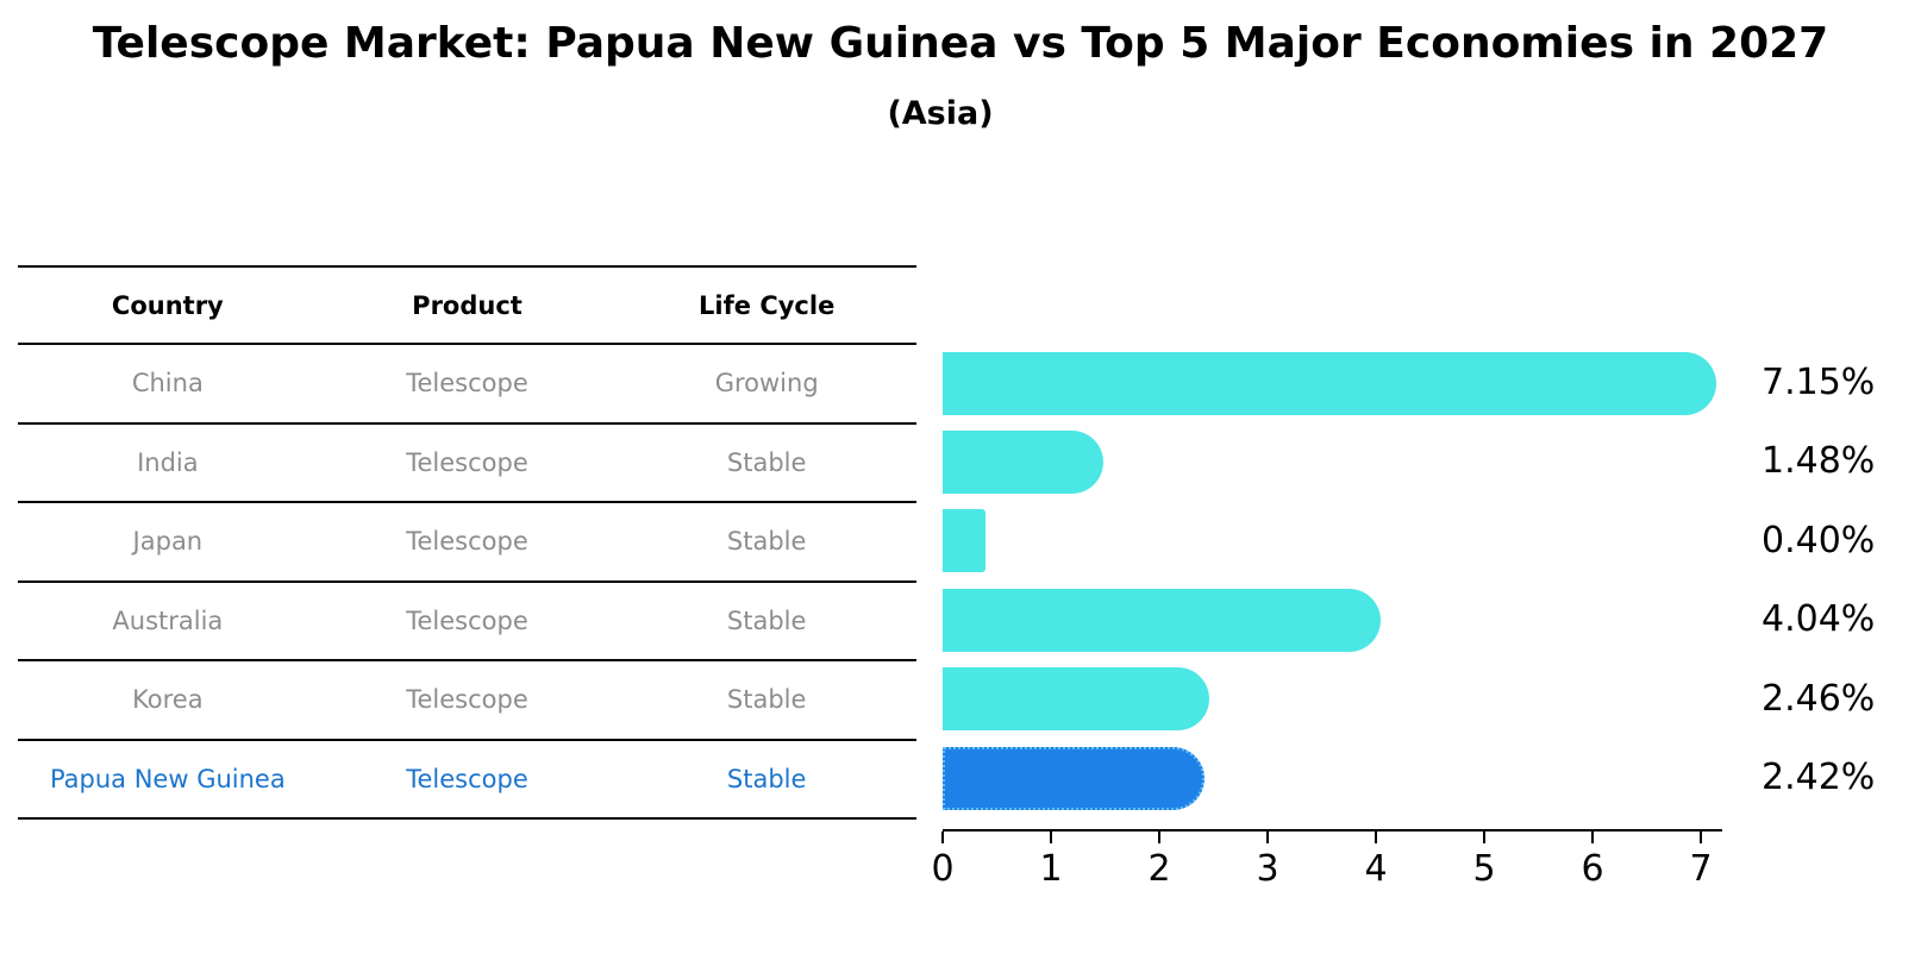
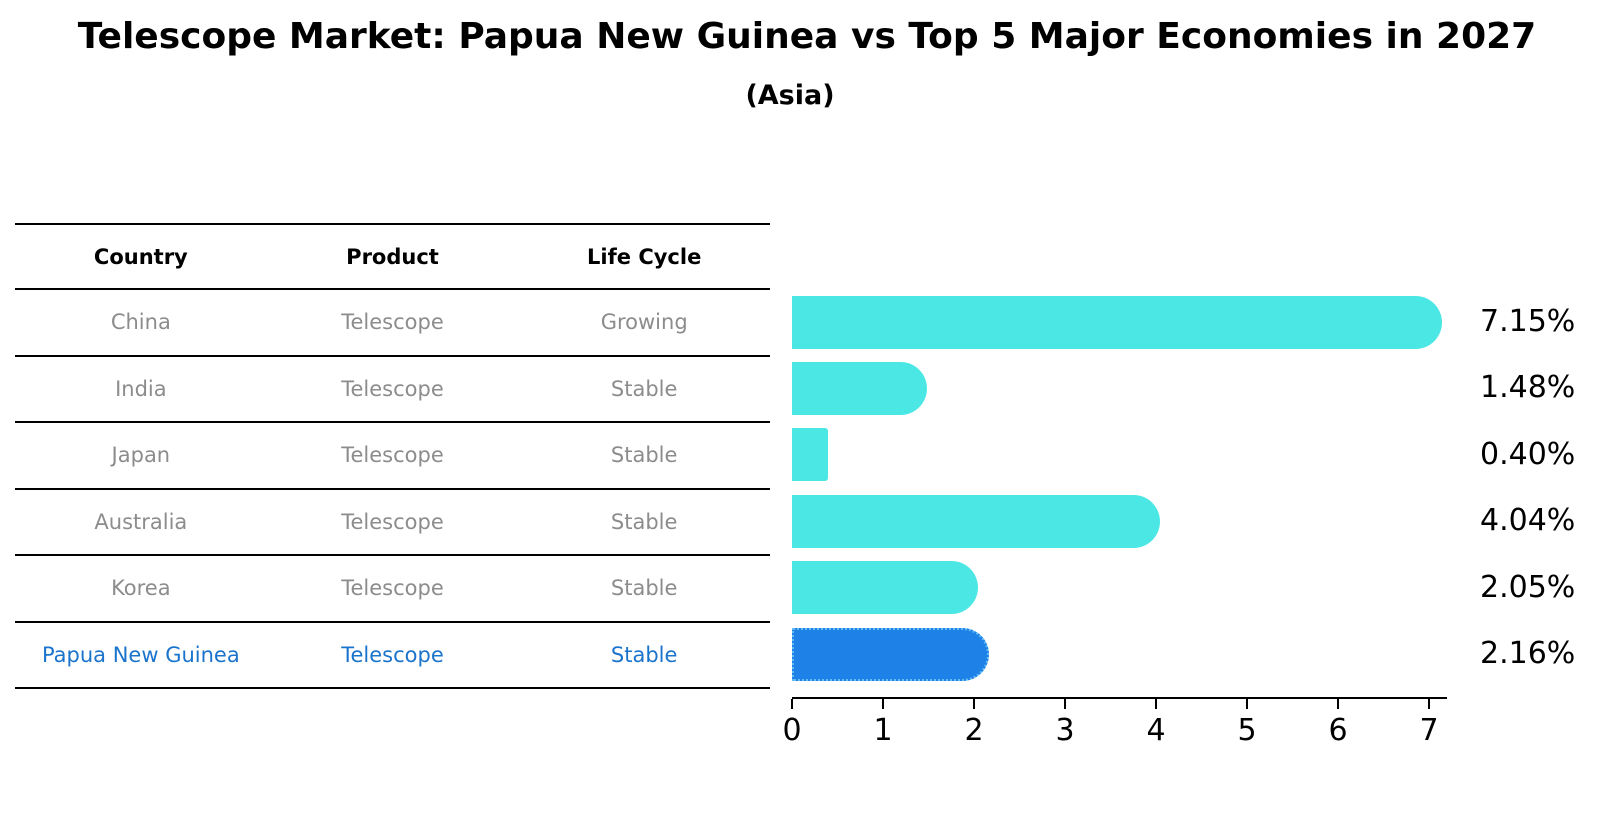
Korea: 2.46% -> 2.05%
Papua New Guinea: 2.42% -> 2.16%
